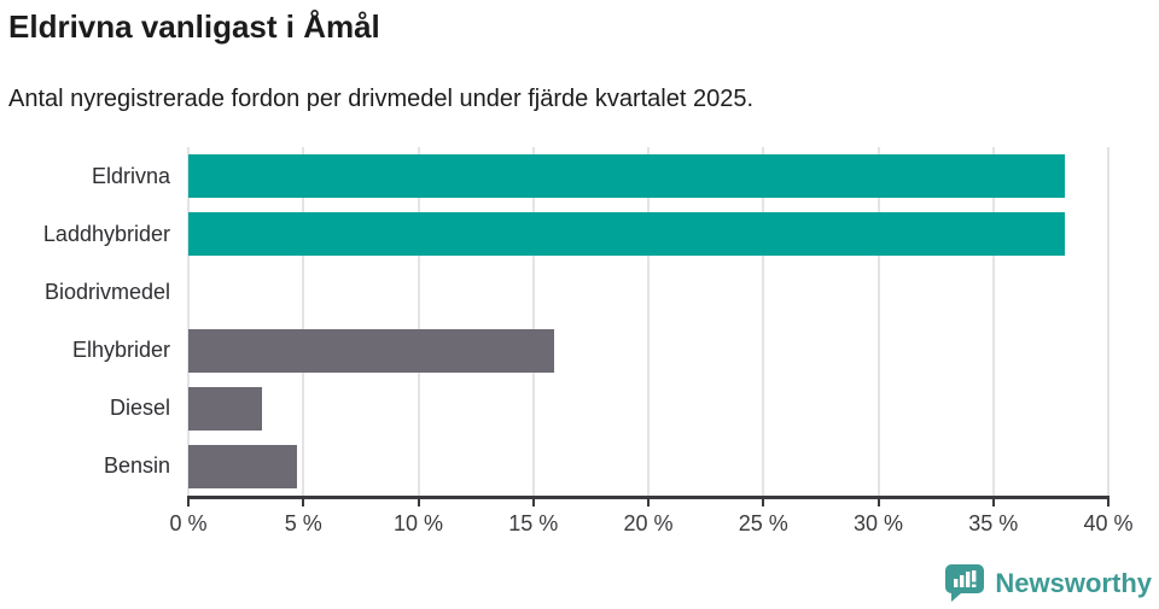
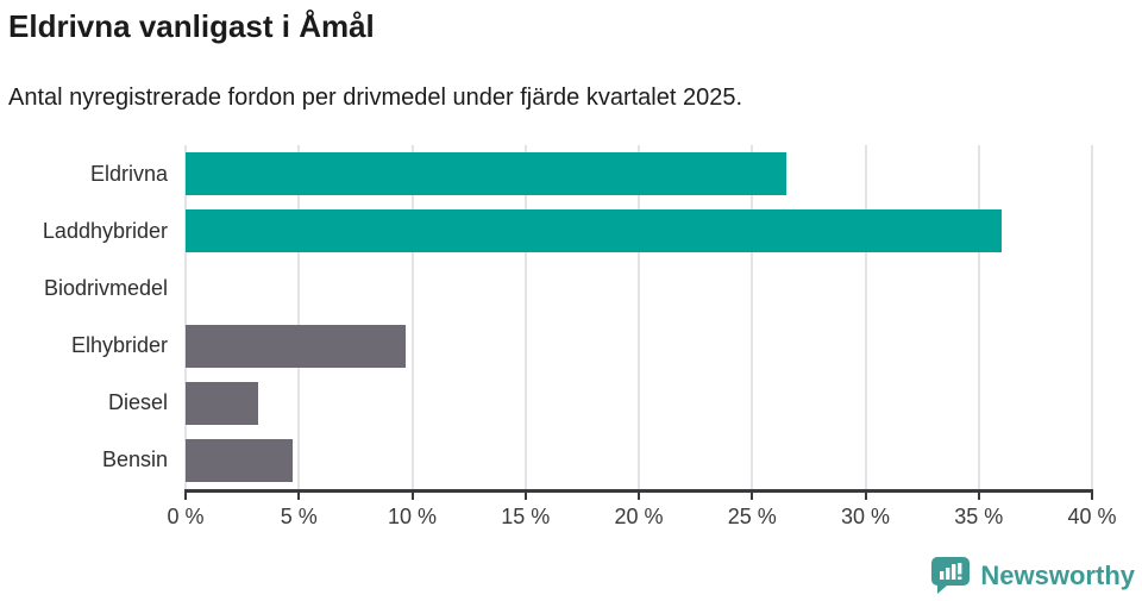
Eldrivna: 38.1% -> 26.5%
Laddhybrider: 38.1% -> 36.0%
Elhybrider: 15.9% -> 9.7%
